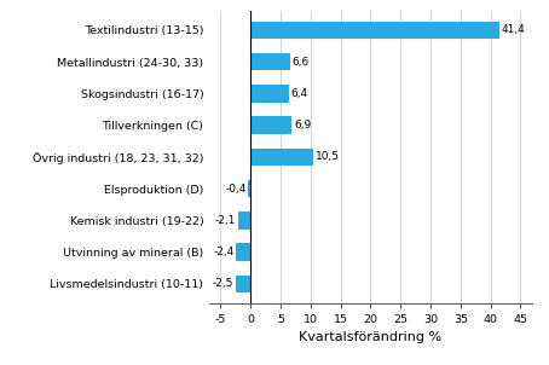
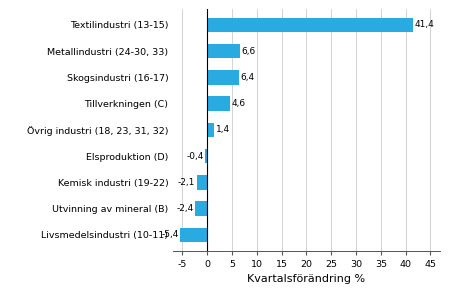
Tillverkningen (C): 6,9 -> 4,6
Övrig industri (18, 23, 31, 32): 10,5 -> 1,4
Livsmedelsindustri (10-11): -2.5 -> -5.4
